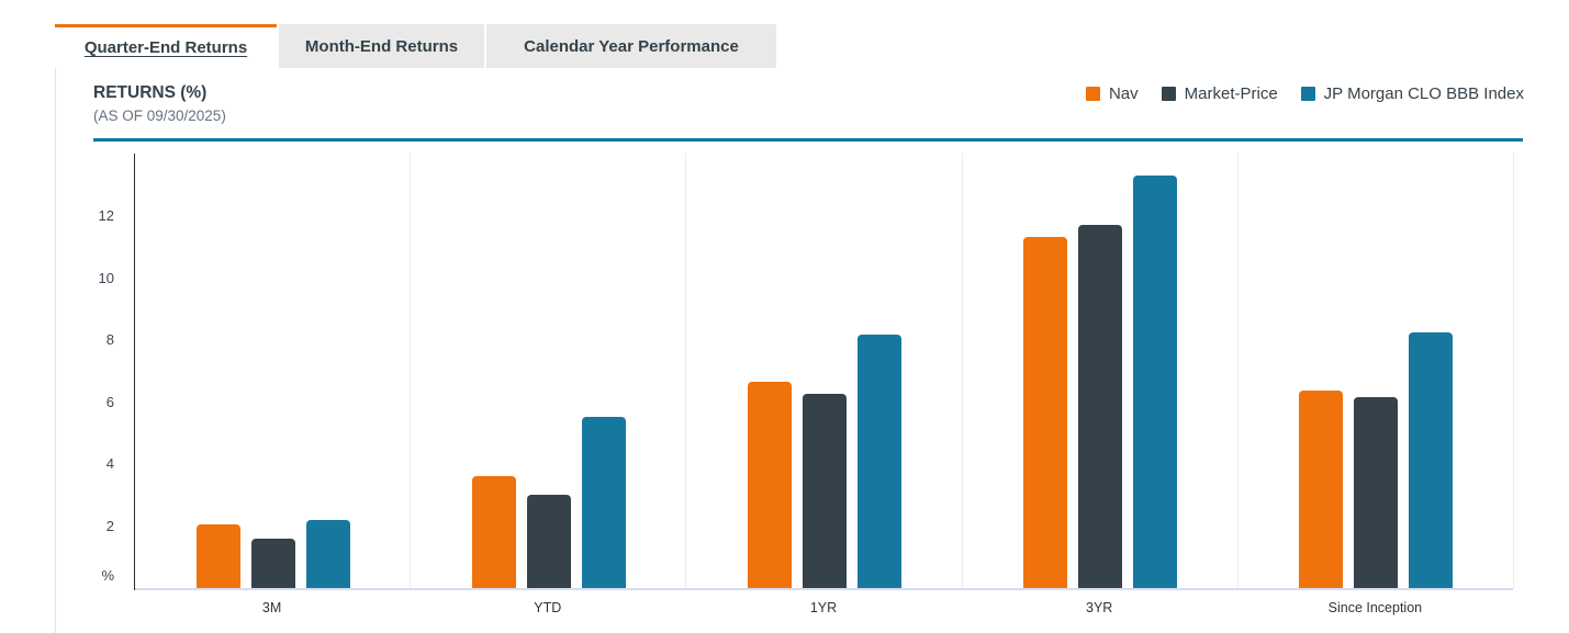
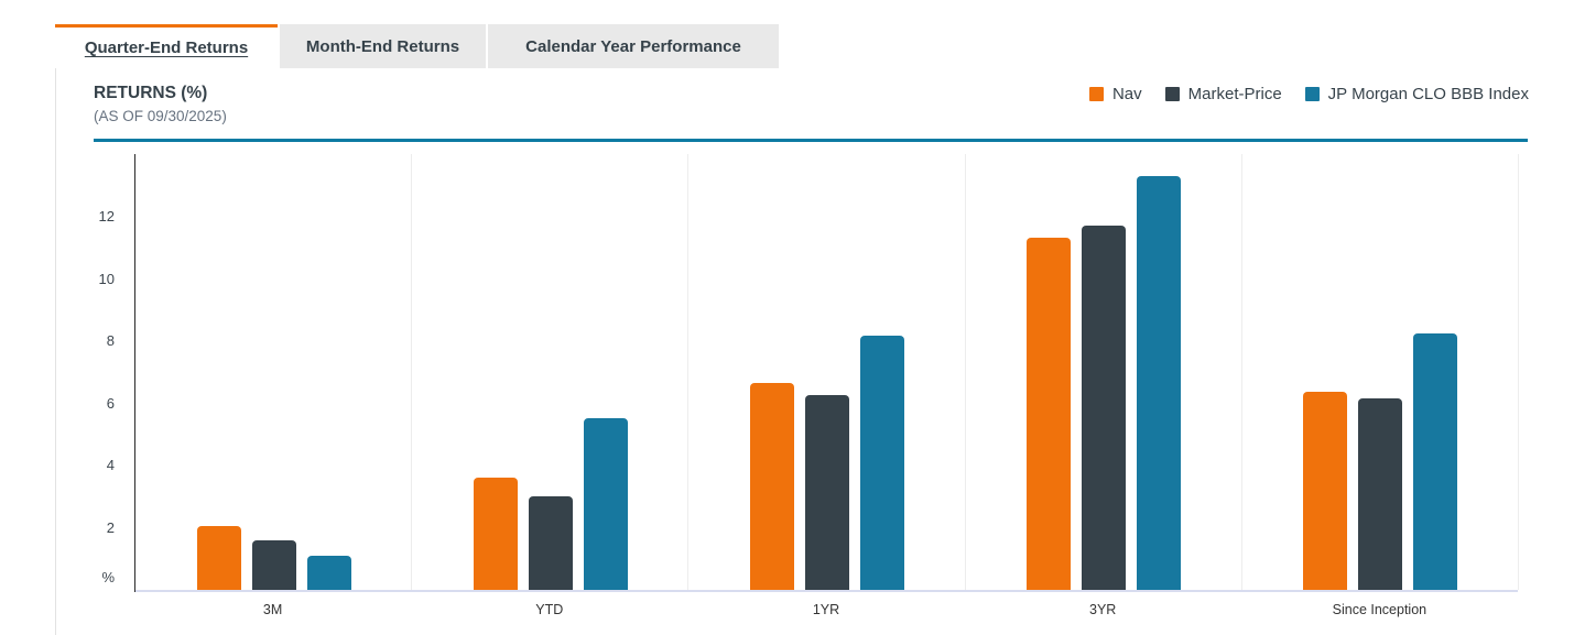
JP Morgan CLO BBB Index/3M: 2.2 -> 1.1
